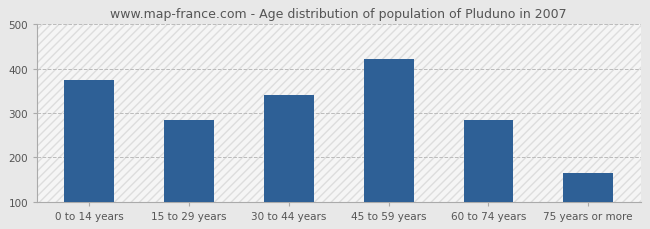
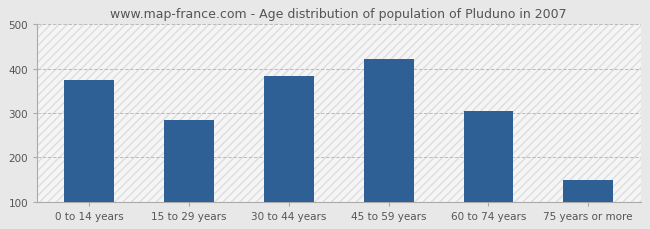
30 to 44 years: 340 -> 383
60 to 74 years: 285 -> 305
75 years or more: 165 -> 148
